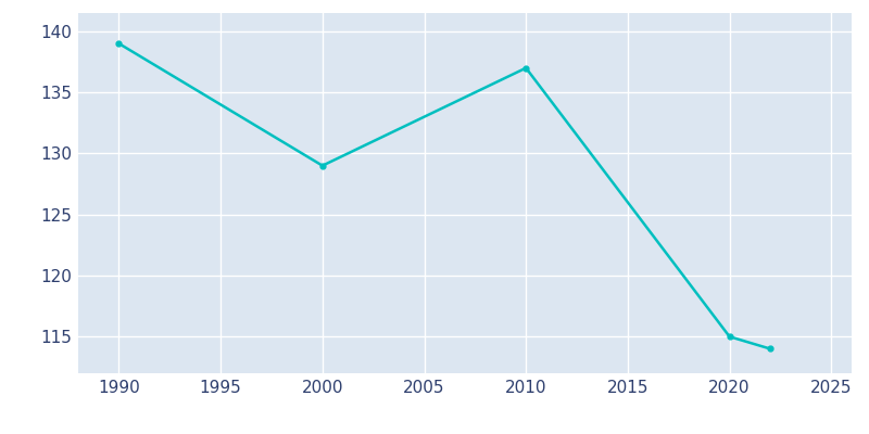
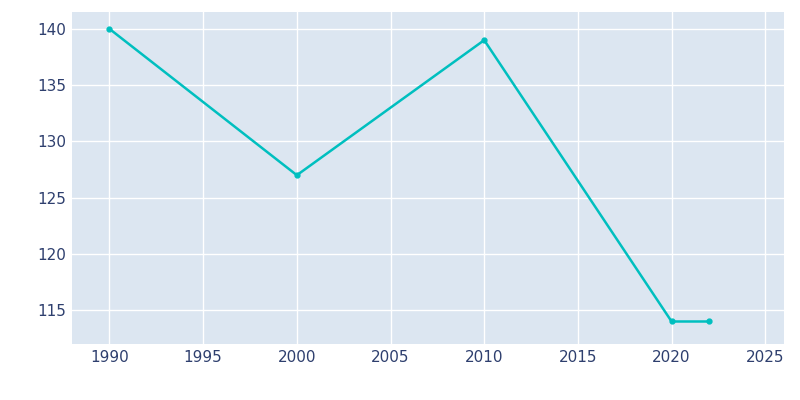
1990: 139 -> 140
2000: 129 -> 127
2010: 137 -> 139
2020: 115 -> 114
